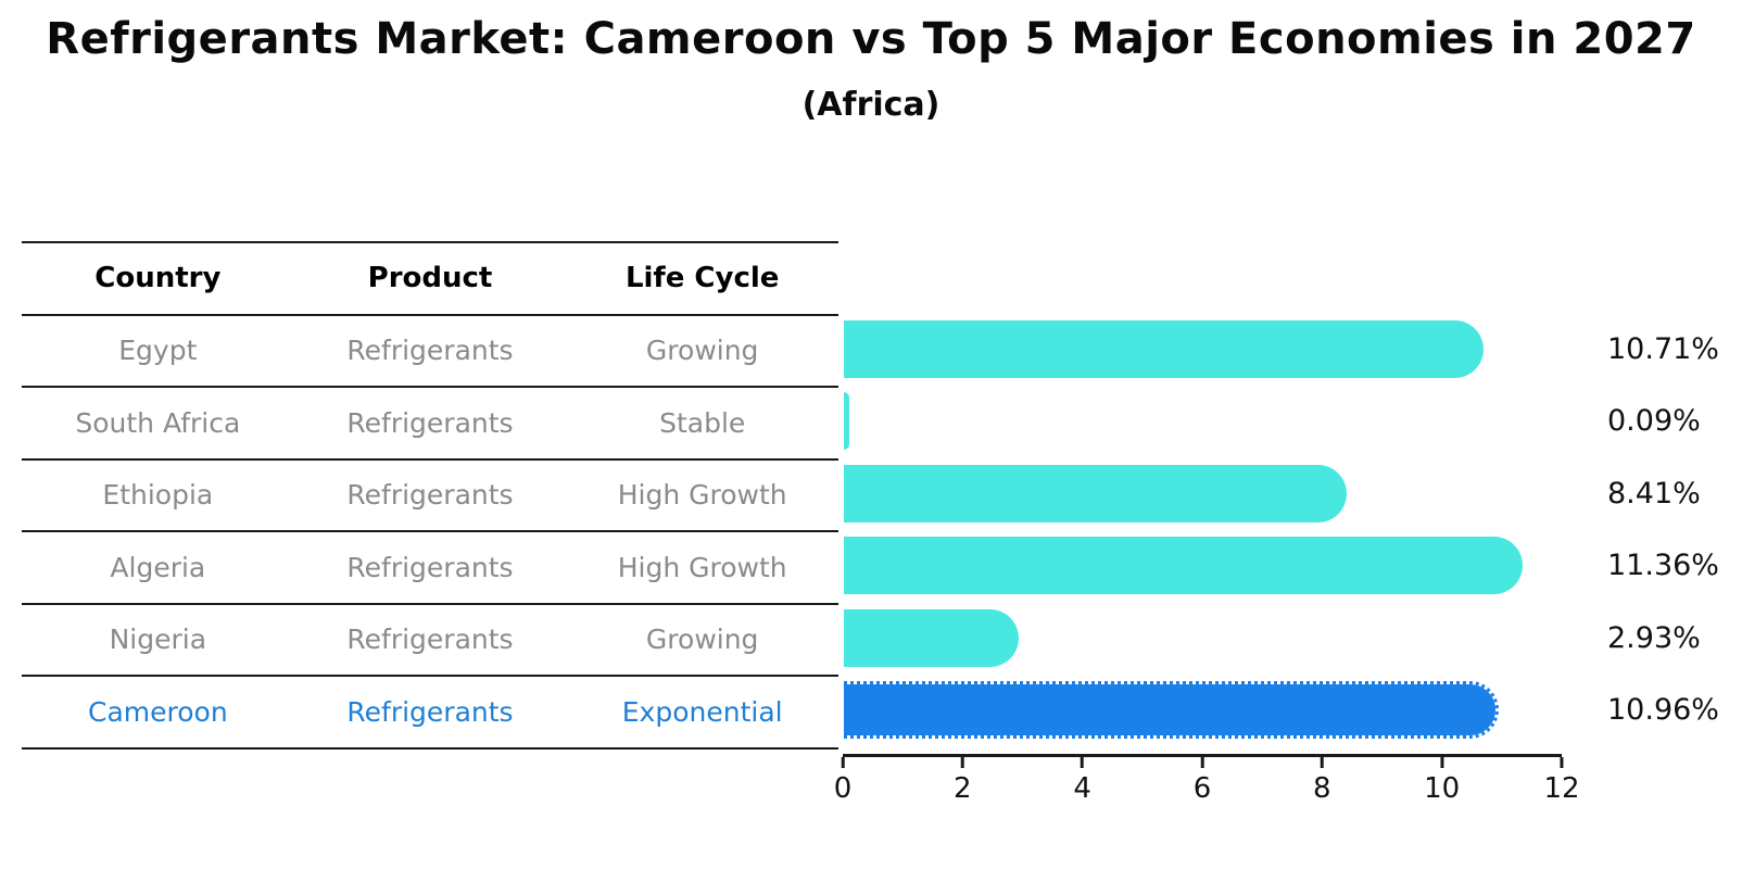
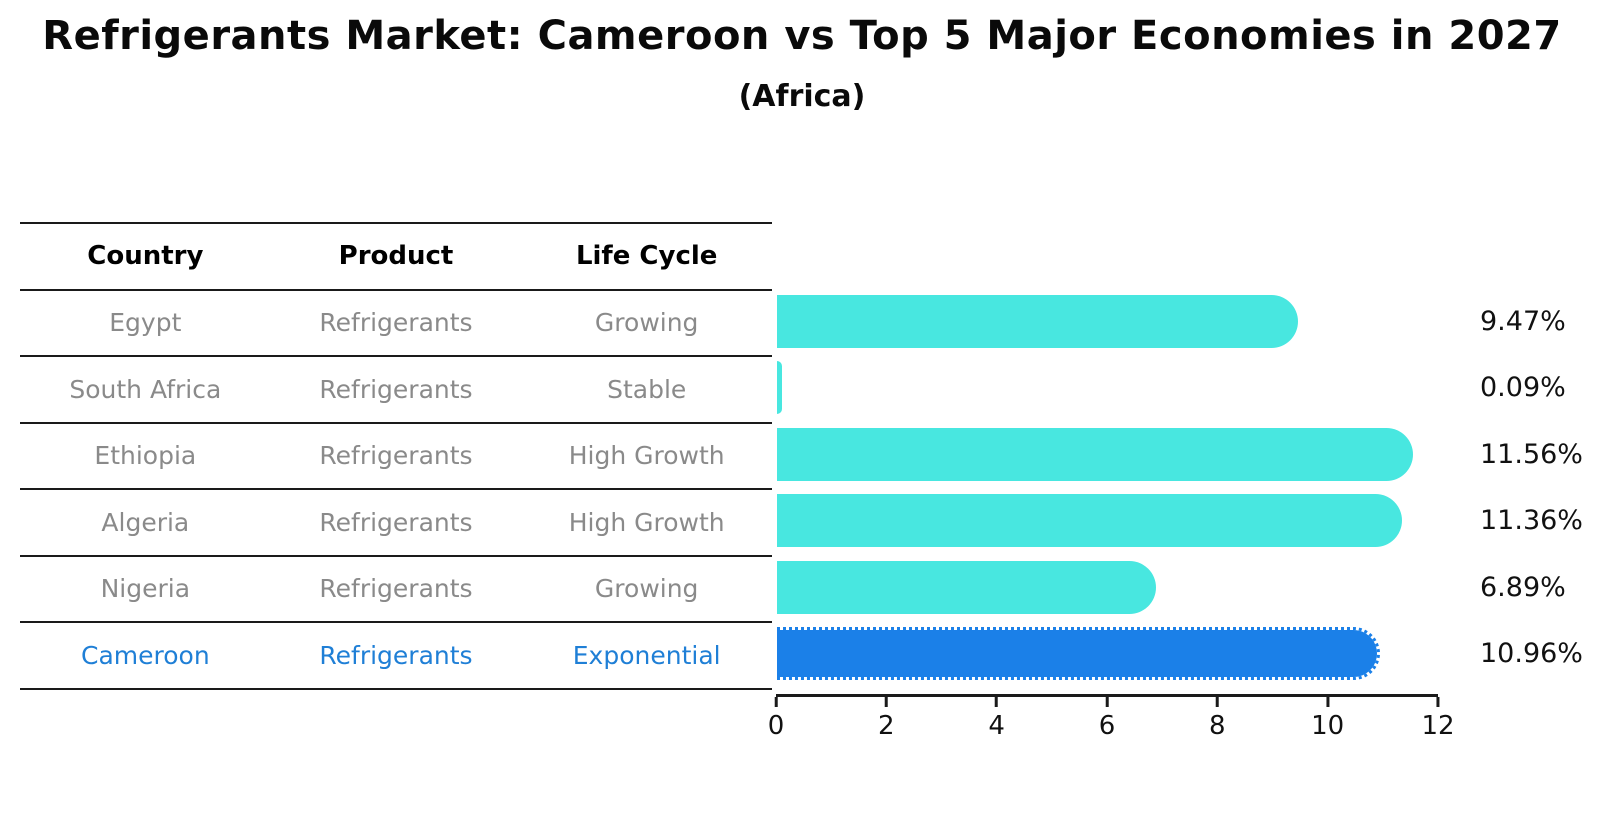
Egypt: 10.71% -> 9.47%
Ethiopia: 8.41% -> 11.56%
Nigeria: 2.93% -> 6.89%
